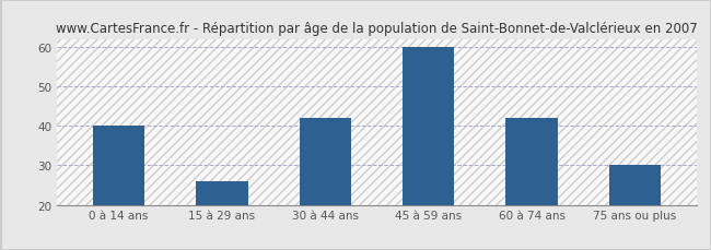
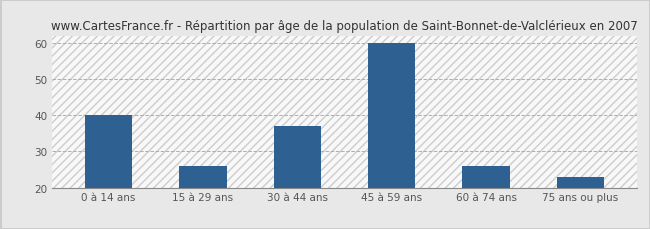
30 à 44 ans: 42 -> 37
60 à 74 ans: 42 -> 26
75 ans ou plus: 30 -> 23
